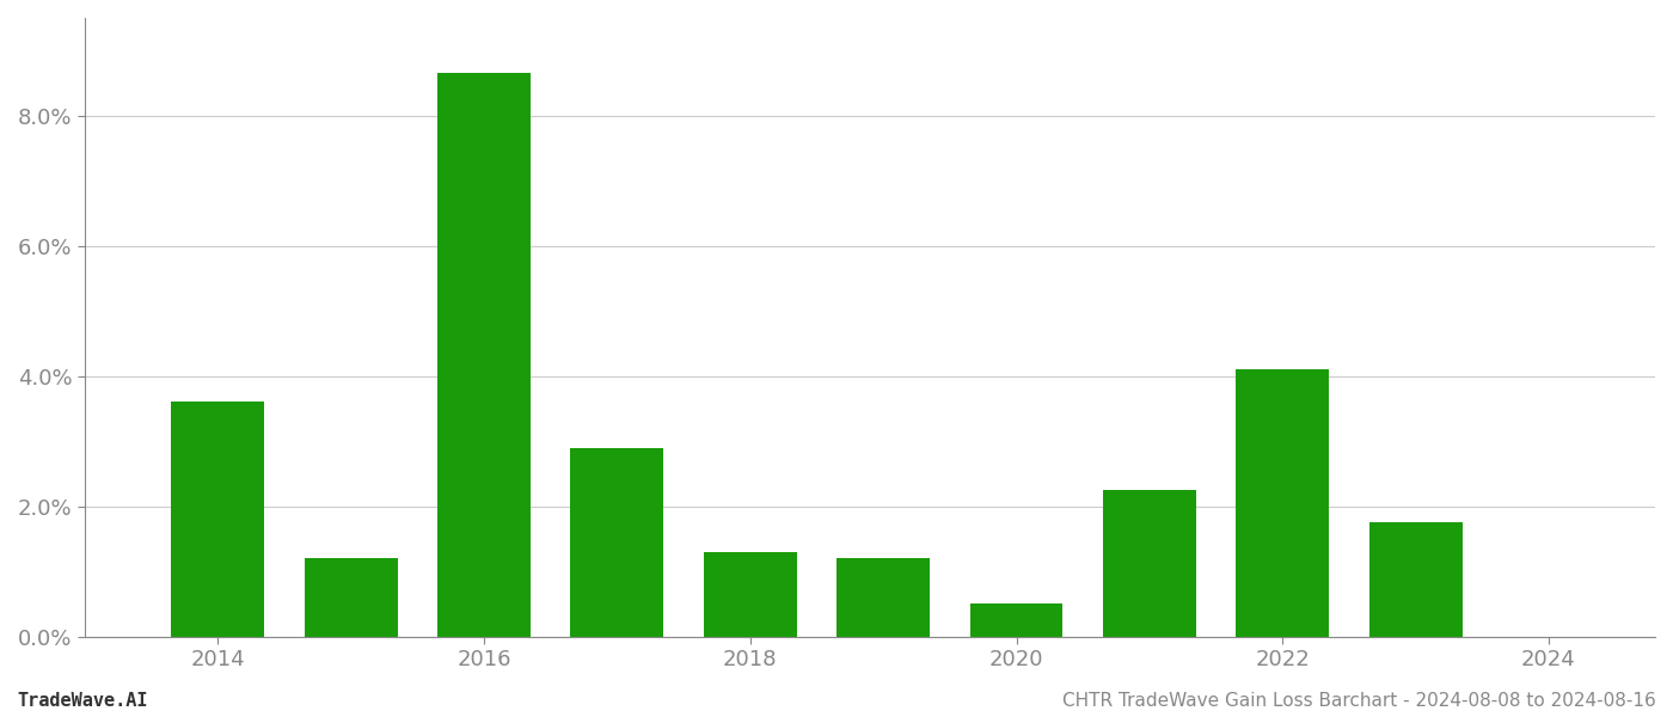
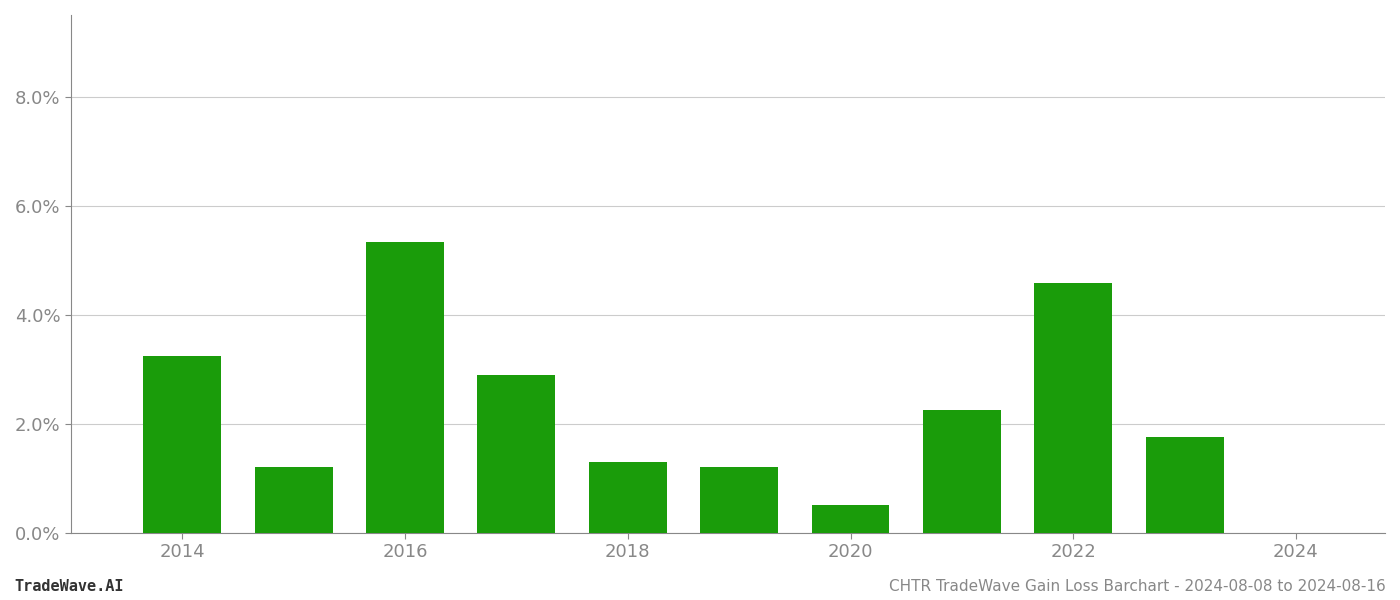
2014: 3.60% -> 3.24%
2016: 8.65% -> 5.34%
2022: 4.10% -> 4.58%
